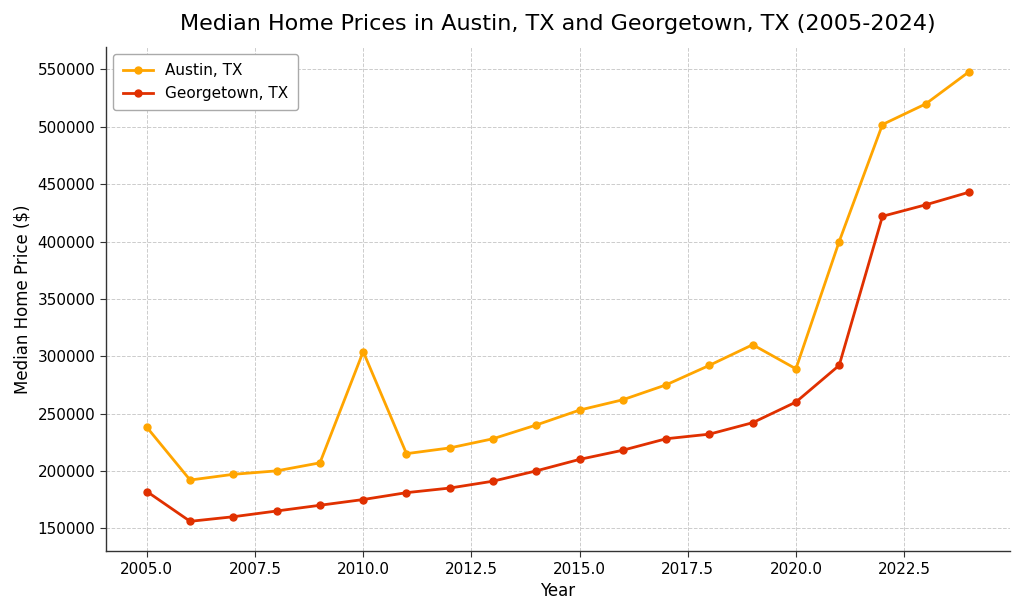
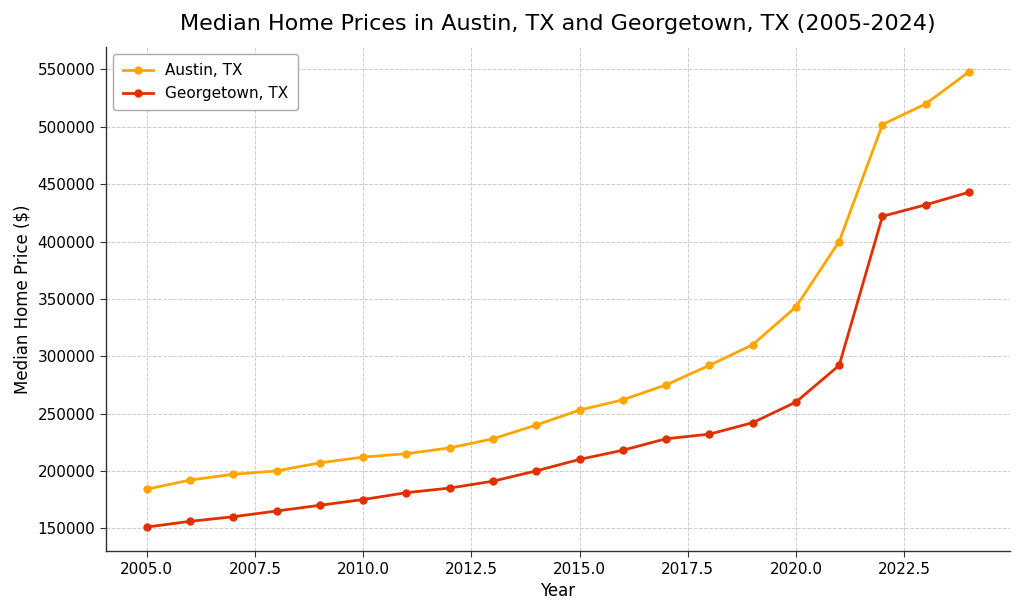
Austin, TX/2005.0: 238000 -> 184000
Georgetown, TX/2005.0: 182000 -> 151000
Austin, TX/2010.0: 304000 -> 212000
Austin, TX/2020.0: 289000 -> 343000
